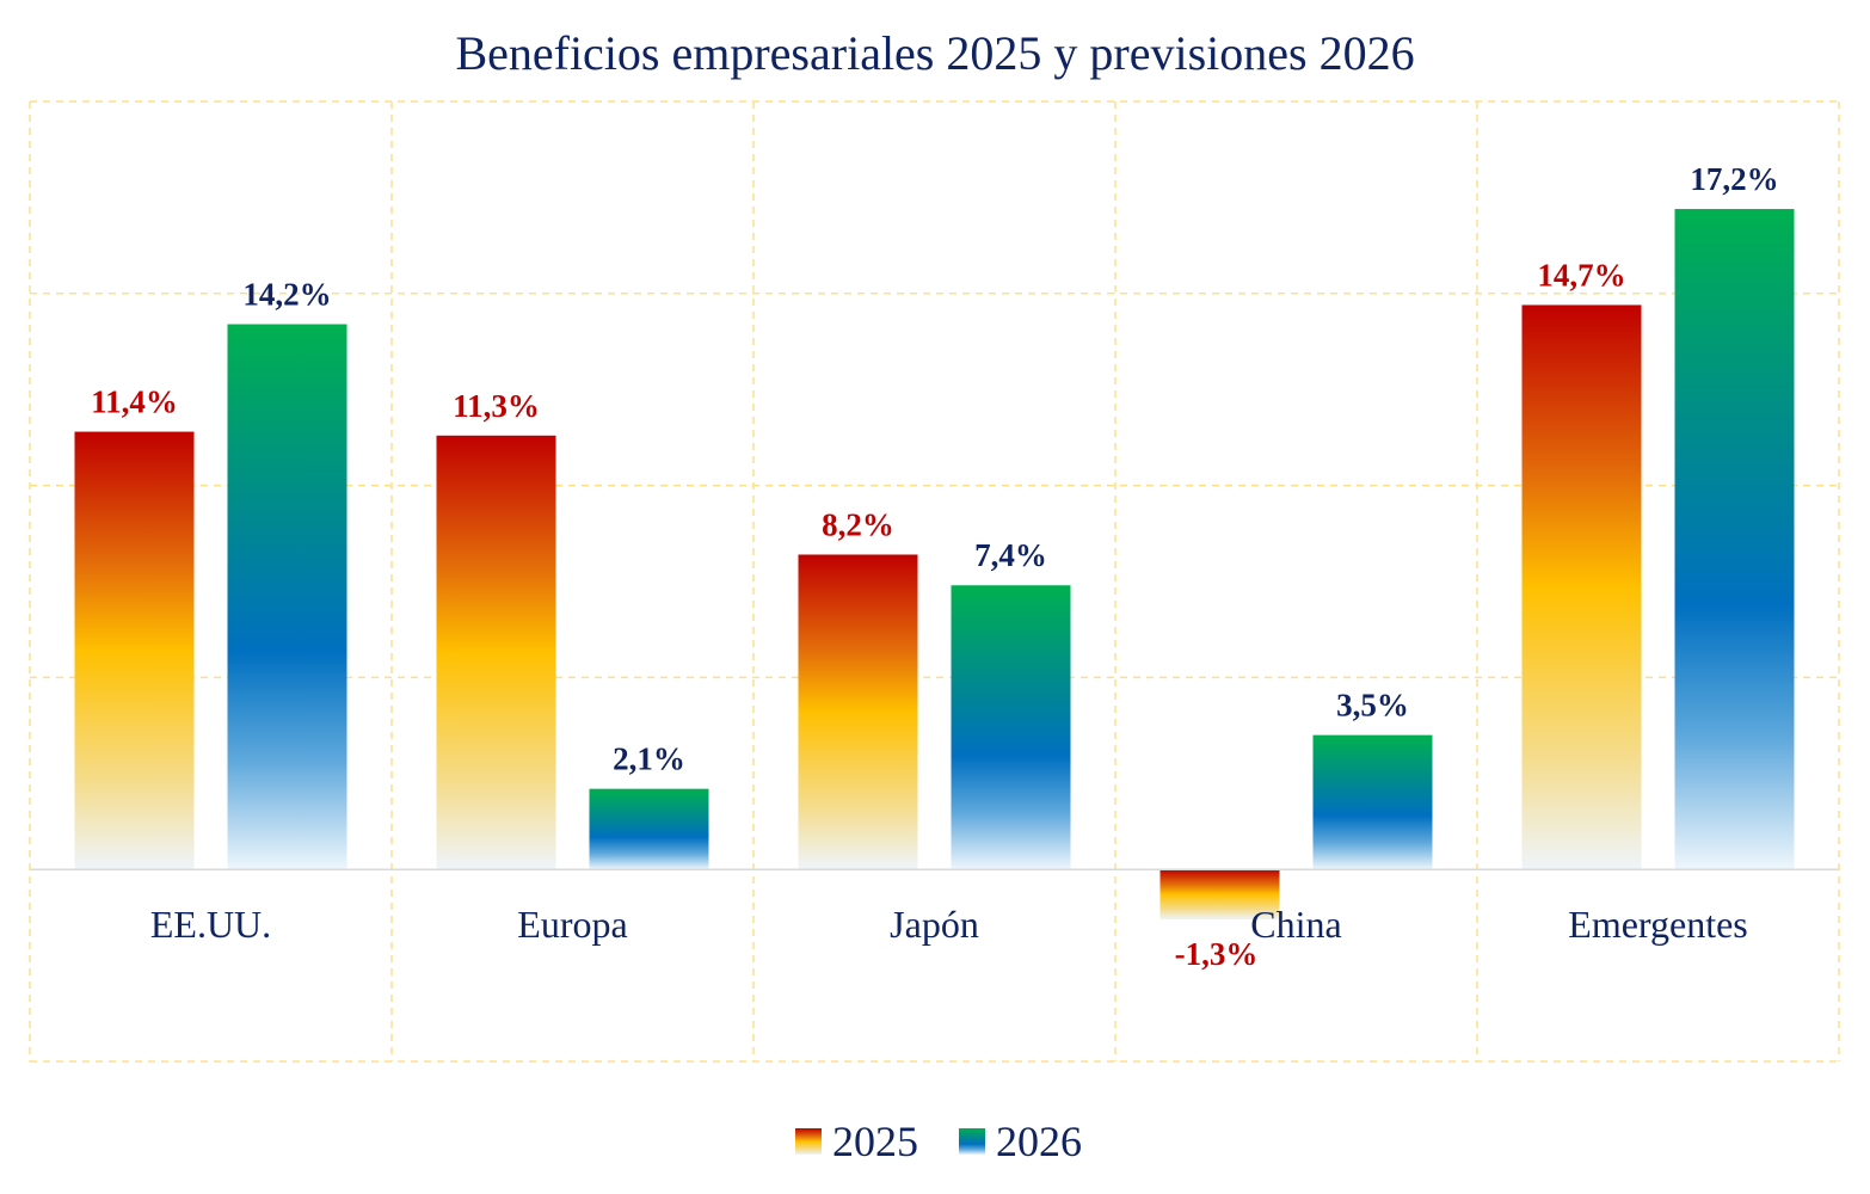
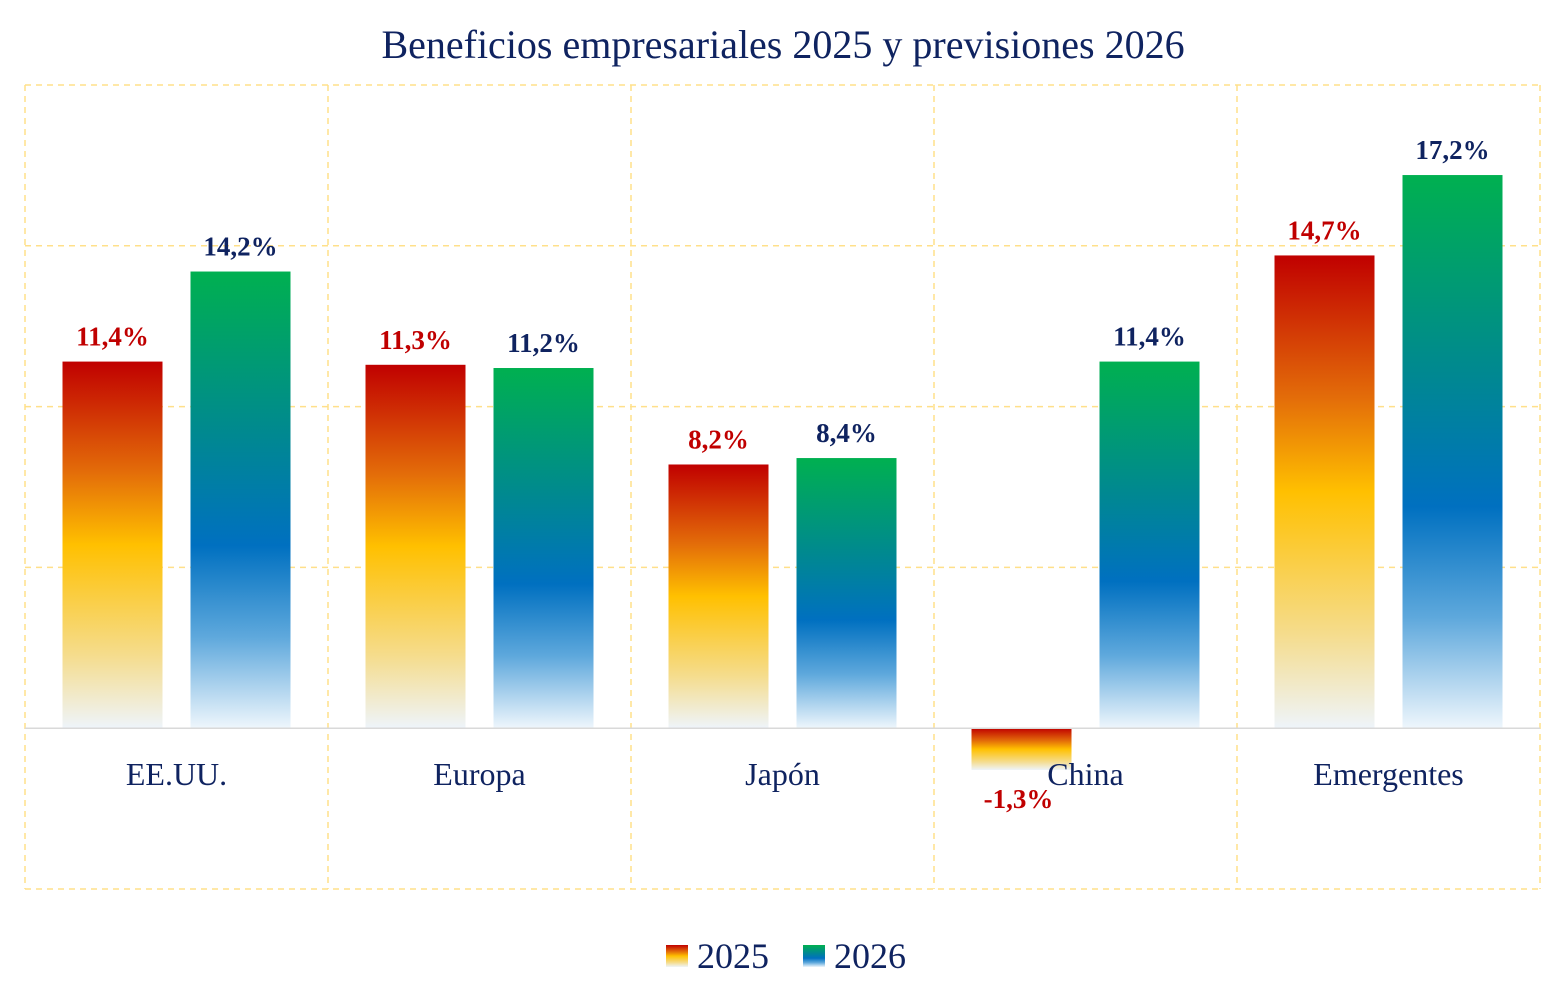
2026/Europa: 2,1% -> 11,2%
2026/Japón: 7,4% -> 8,4%
2026/China: 3,5% -> 11,4%
